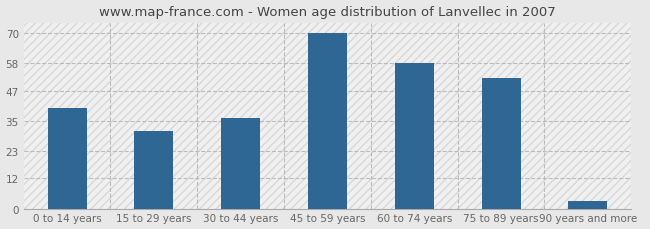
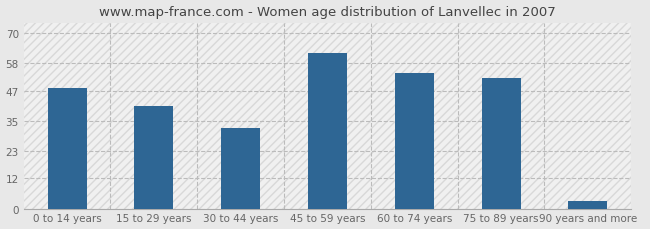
0 to 14 years: 40 -> 48
15 to 29 years: 31 -> 41
30 to 44 years: 36 -> 32
45 to 59 years: 70 -> 62
60 to 74 years: 58 -> 54
